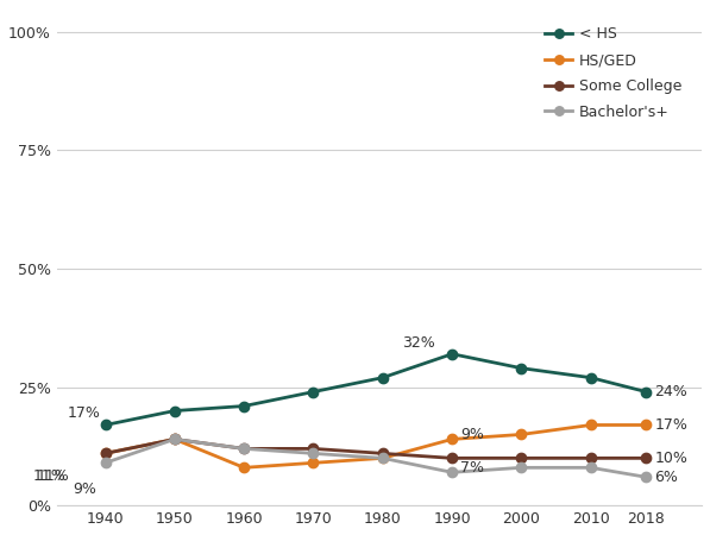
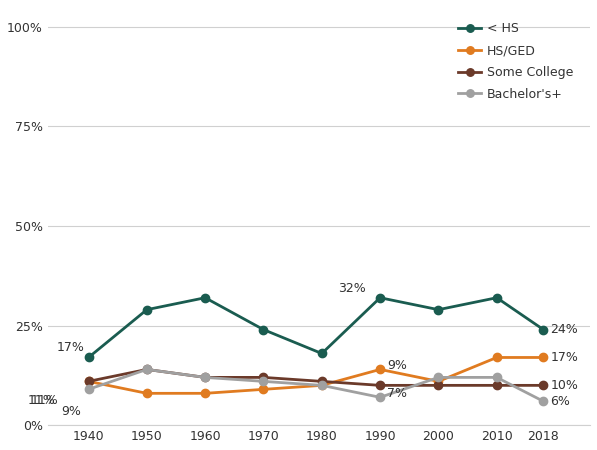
< HS/1950: 20% -> 29%
HS/GED/1950: 14% -> 8%
< HS/1960: 21% -> 32%
< HS/1980: 27% -> 18%
HS/GED/2000: 15% -> 11%
Bachelor's+/2000: 8% -> 12%
< HS/2010: 27% -> 32%
Bachelor's+/2010: 8% -> 12%
